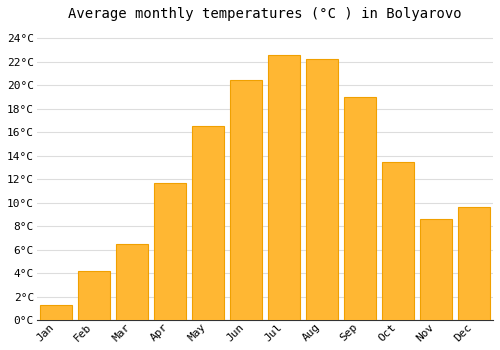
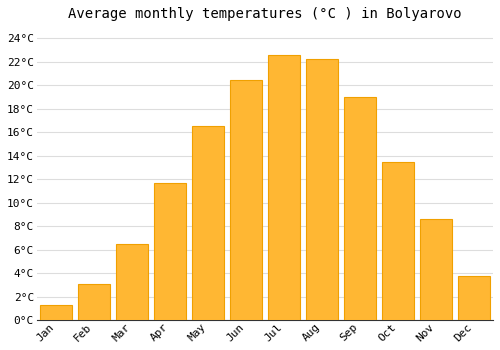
Feb: 4.2°C -> 3.1°C
Dec: 9.6°C -> 3.8°C
